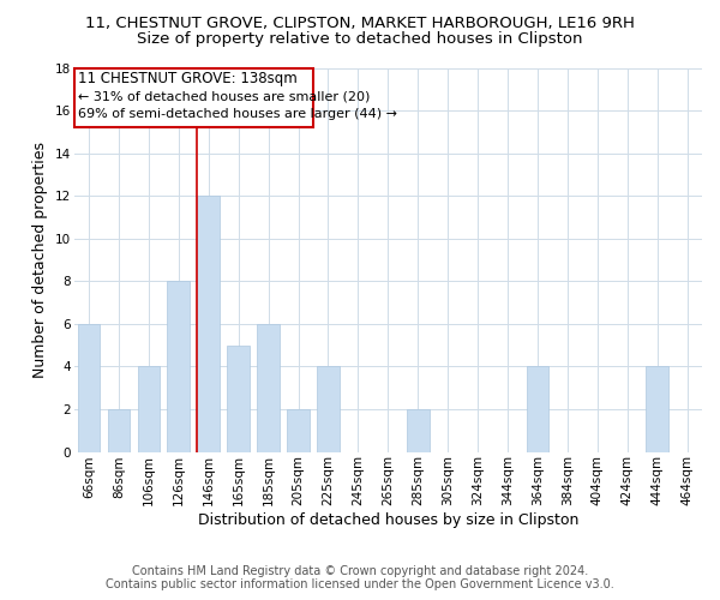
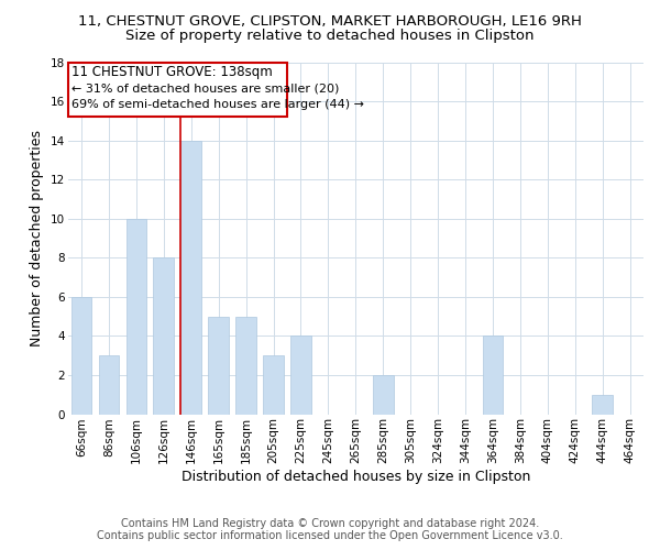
86sqm: 2 -> 3
106sqm: 4 -> 10
146sqm: 12 -> 14
185sqm: 6 -> 5
205sqm: 2 -> 3
444sqm: 4 -> 1
